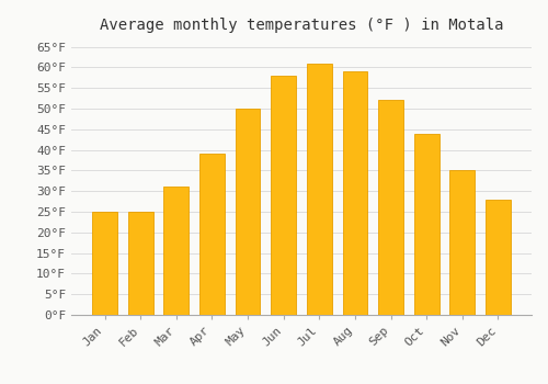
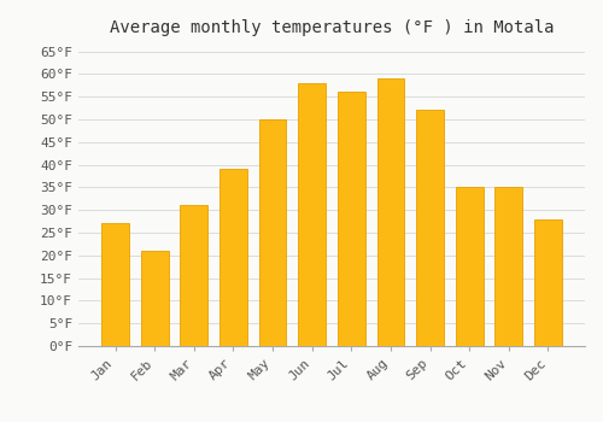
Jan: 25°F -> 27°F
Feb: 25°F -> 21°F
Jul: 61°F -> 56°F
Oct: 44°F -> 35°F
